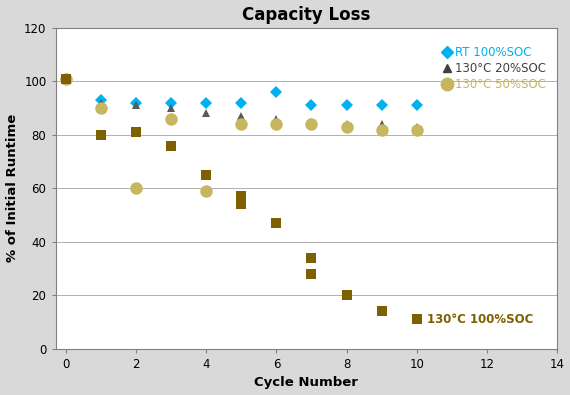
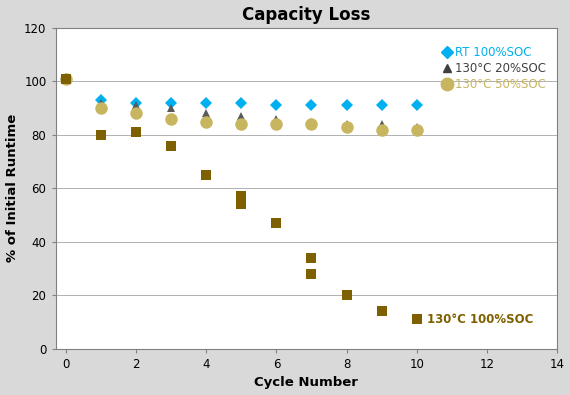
130°C 50%SOC/2: 60 -> 88
130°C 50%SOC/4: 59 -> 85
RT 100%SOC/6: 96 -> 91
